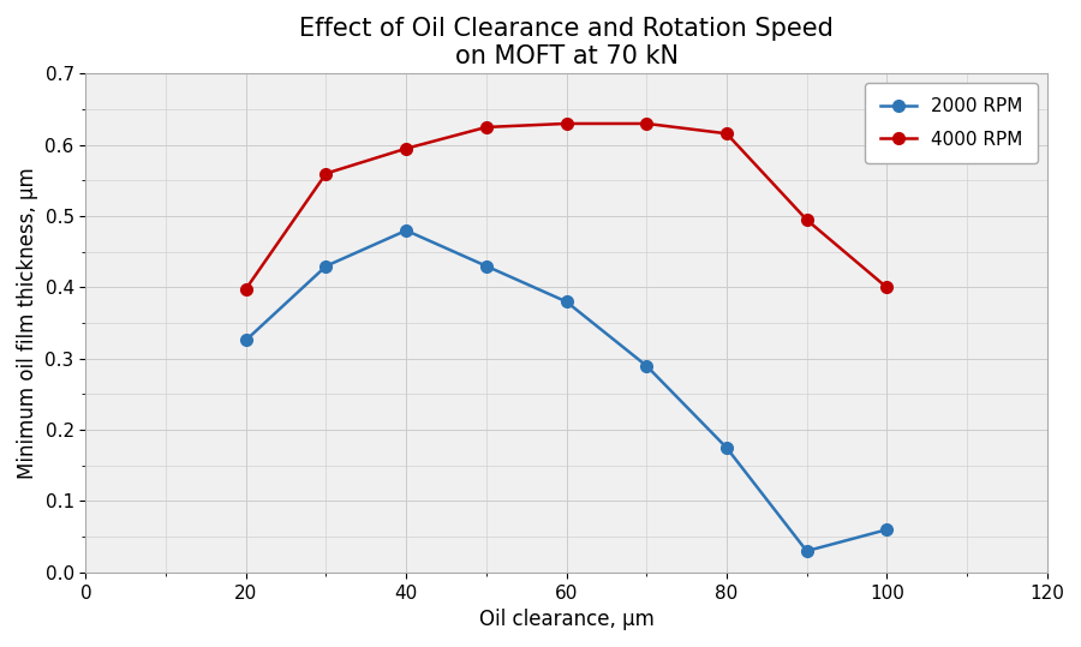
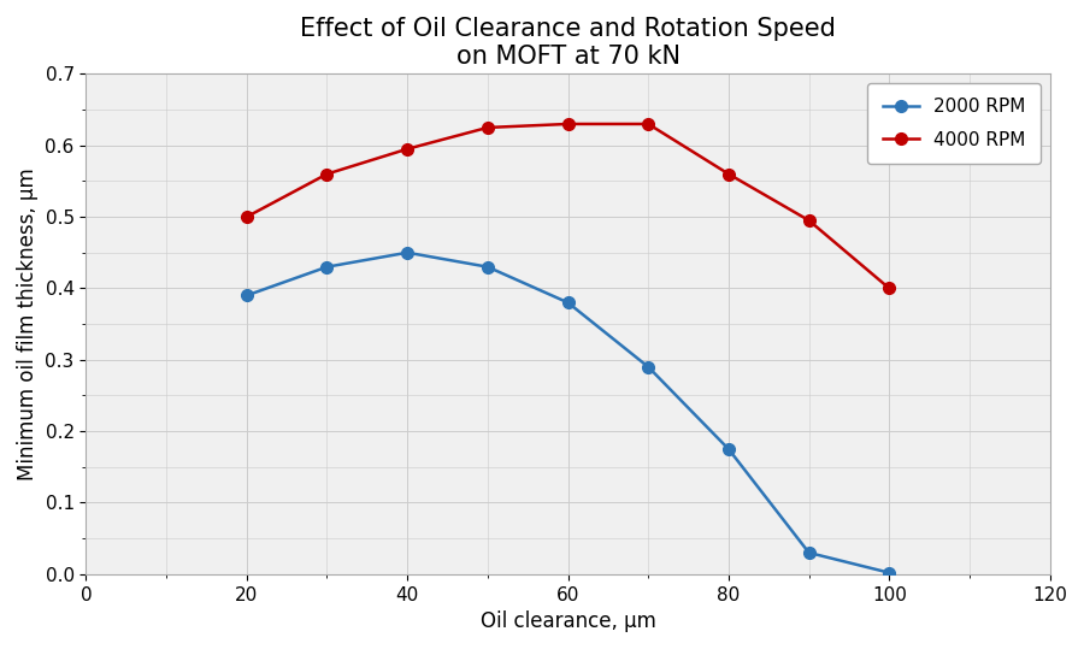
2000 RPM/20: 0.326 -> 0.390
4000 RPM/20: 0.398 -> 0.500
2000 RPM/40: 0.480 -> 0.450
4000 RPM/80: 0.616 -> 0.560
2000 RPM/100: 0.060 -> 0.002
